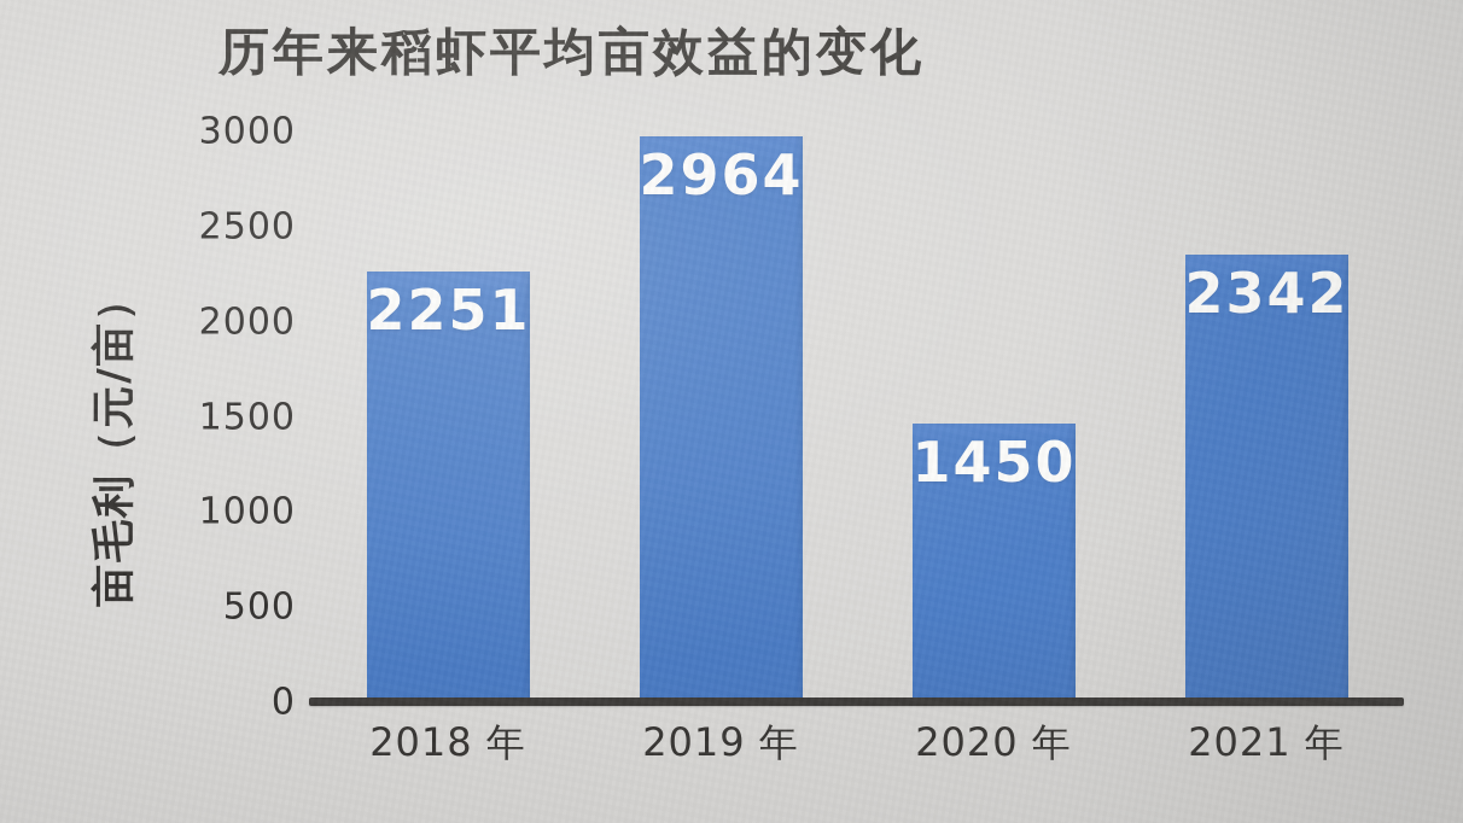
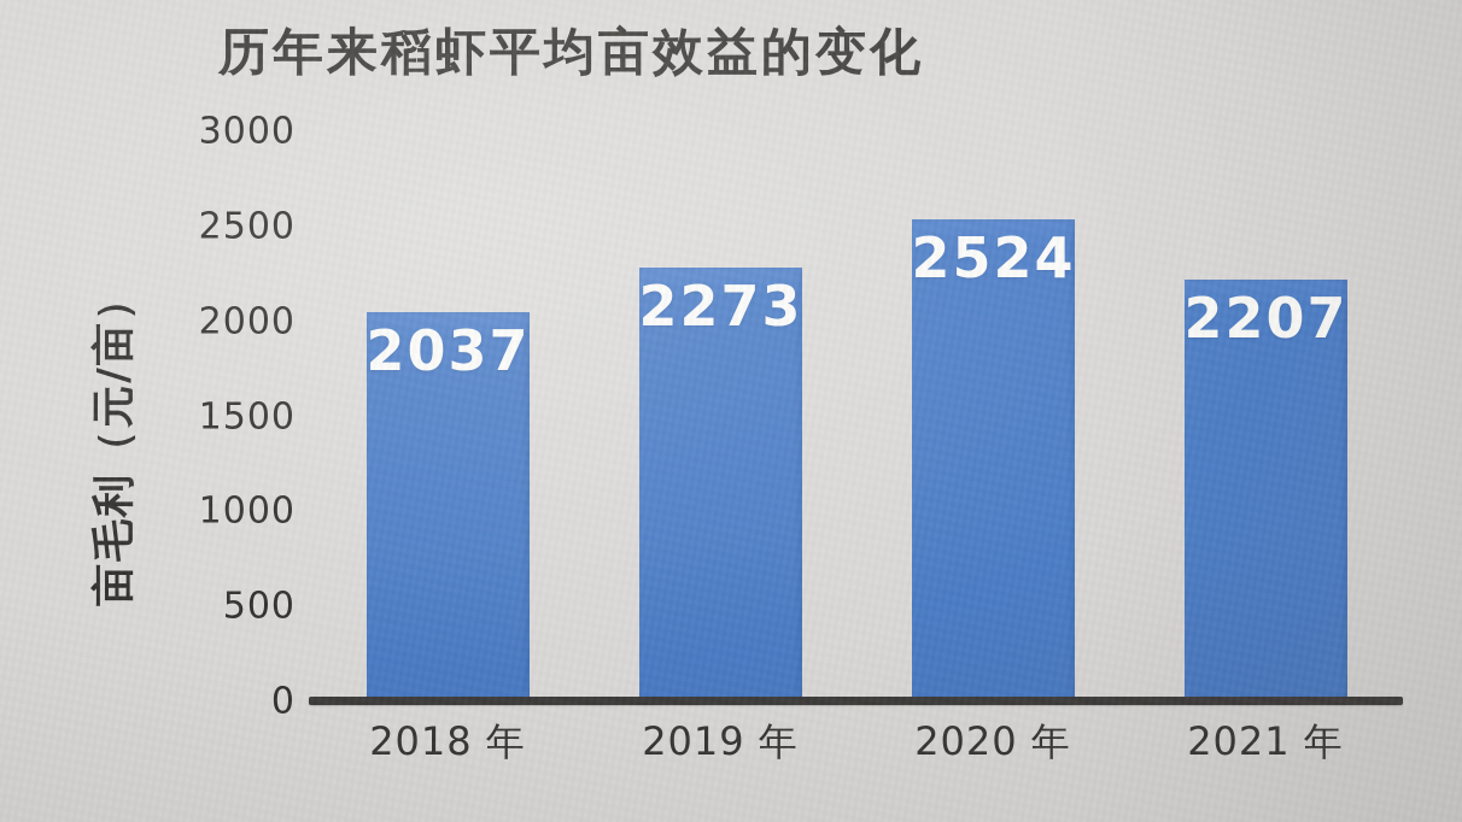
2018 年: 2251 -> 2037
2019 年: 2964 -> 2273
2020 年: 1450 -> 2524
2021 年: 2342 -> 2207
